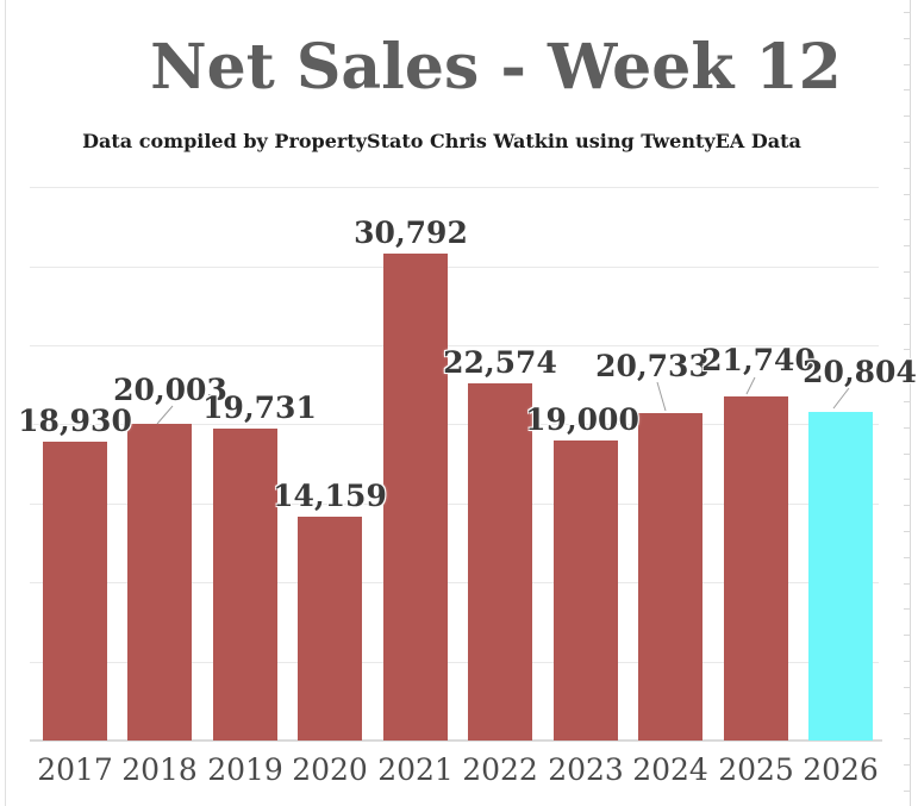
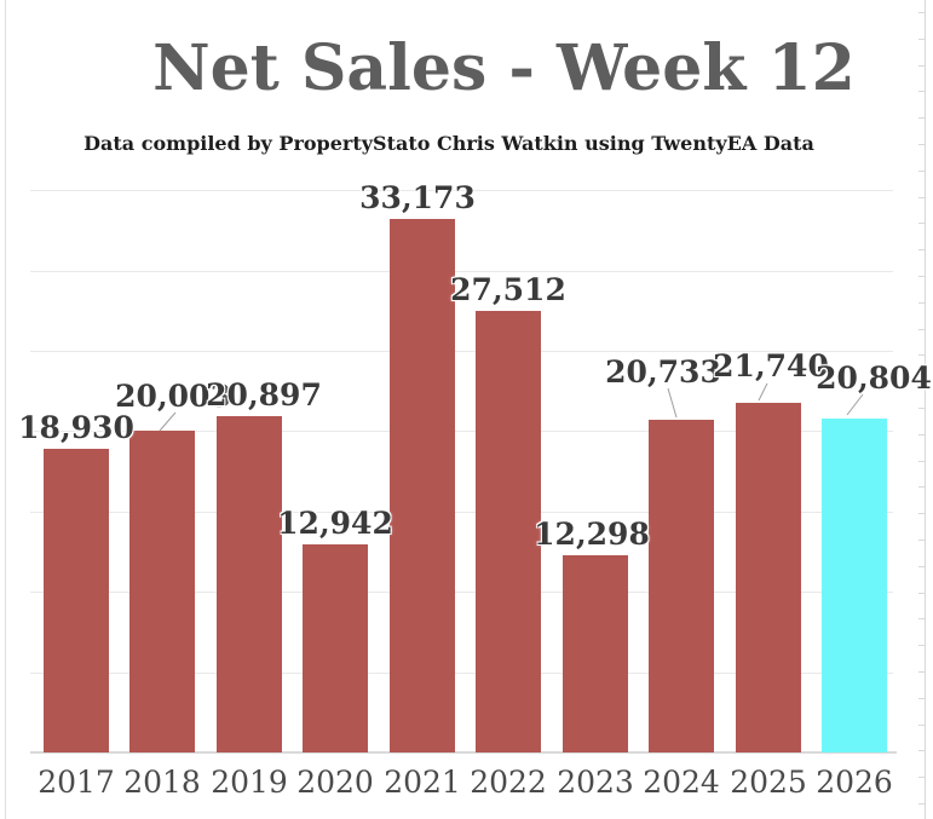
2019: 19,731 -> 20,897
2020: 14,159 -> 12,942
2021: 30,792 -> 33,173
2022: 22,574 -> 27,512
2023: 19,000 -> 12,298
